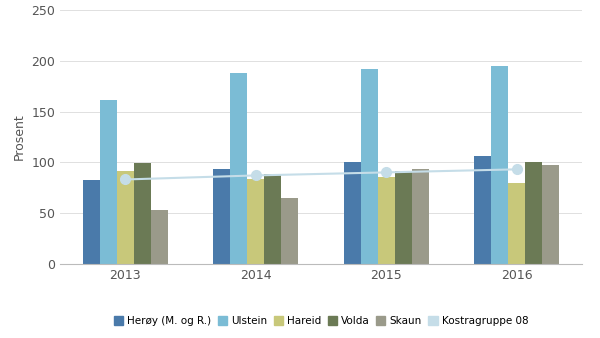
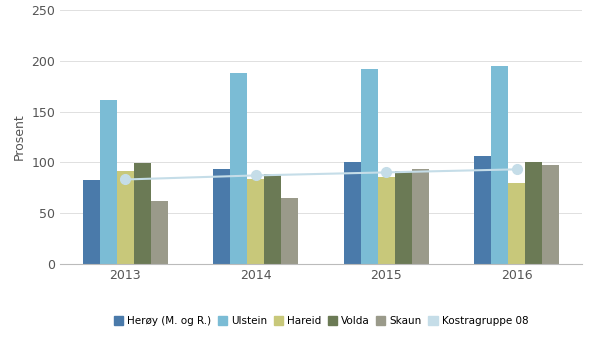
Skaun/2013: 53 -> 62
